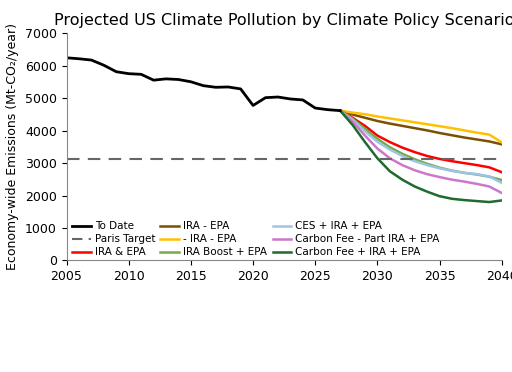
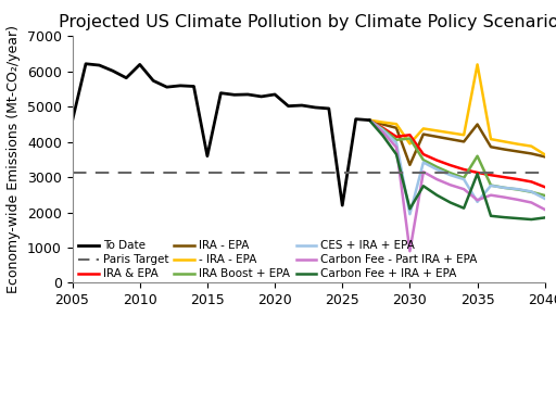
To Date/2005: 6250 -> 4600
To Date/2010: 5760 -> 6200
To Date/2015: 5510 -> 3600
To Date/2020: 4780 -> 5350
To Date/2025: 4700 -> 2200
IRA - EPA/2030: 4300 -> 3350
- IRA - EPA/2030: 4440 -> 3950
IRA & EPA/2030: 3850 -> 4200
IRA Boost + EPA/2030: 3750 -> 4100
CES + IRA + EPA/2030: 3660 -> 1950
Carbon Fee - Part IRA + EPA/2030: 3450 -> 900
Carbon Fee + IRA + EPA/2030: 3150 -> 2100
IRA - EPA/2035: 3930 -> 4500
- IRA - EPA/2035: 4140 -> 6200
IRA Boost + EPA/2035: 2860 -> 3600
CES + IRA + EPA/2035: 2840 -> 2300
Carbon Fee - Part IRA + EPA/2035: 2570 -> 2350
Carbon Fee + IRA + EPA/2035: 1980 -> 3100
